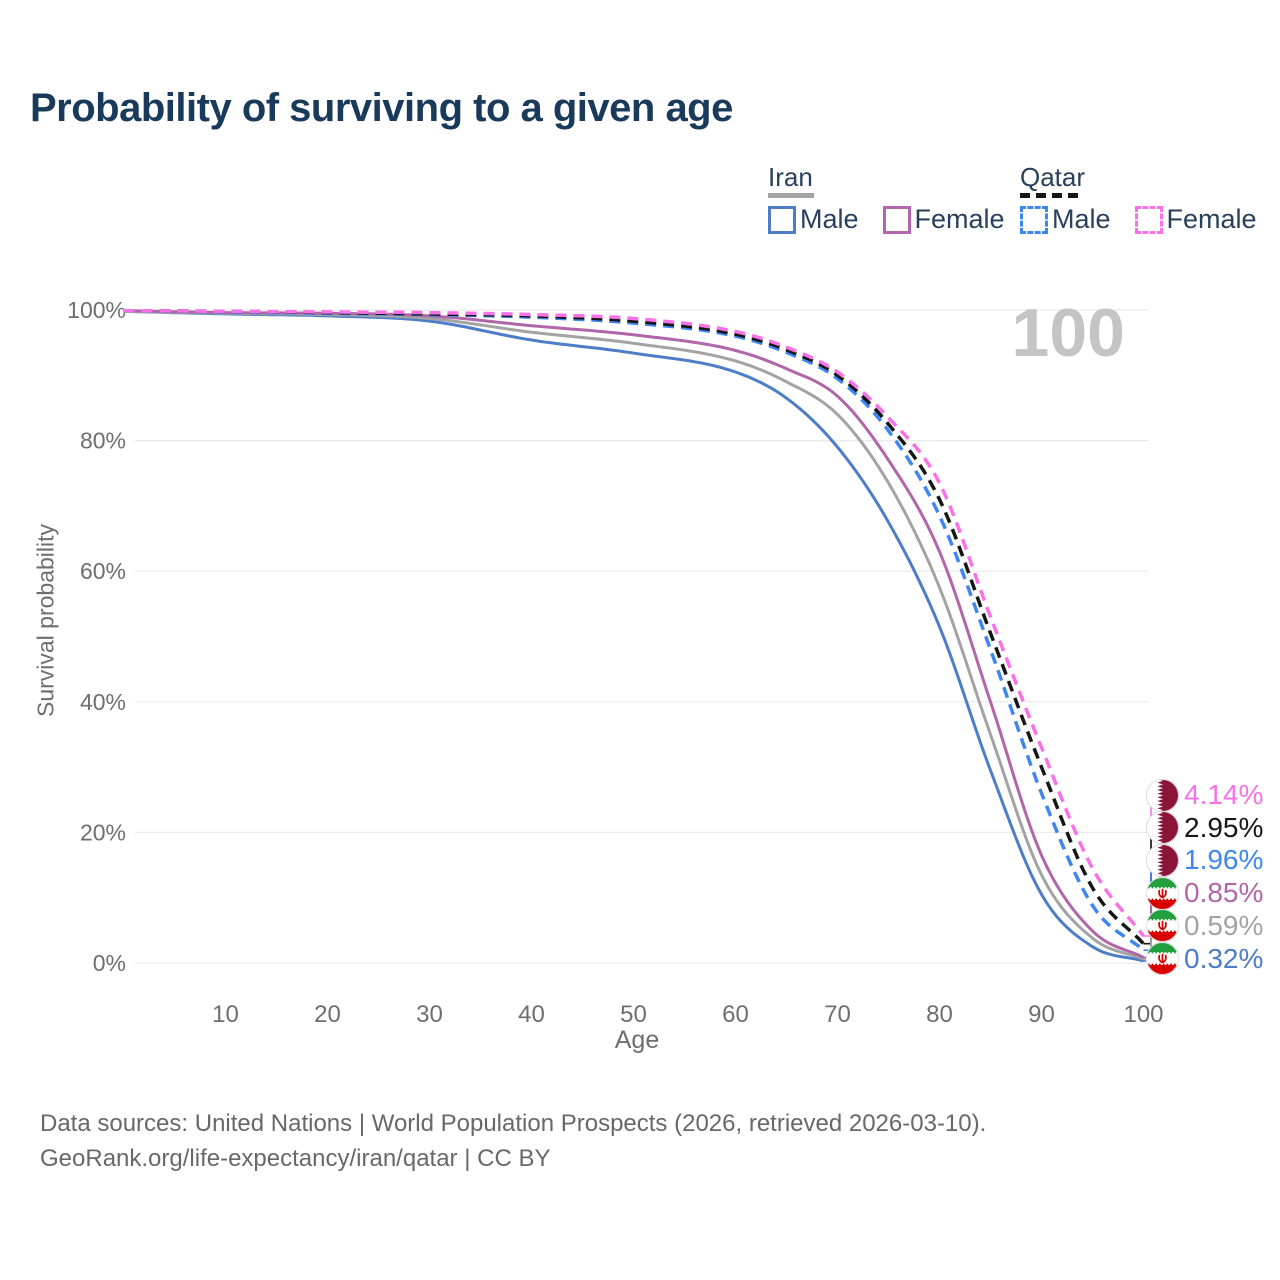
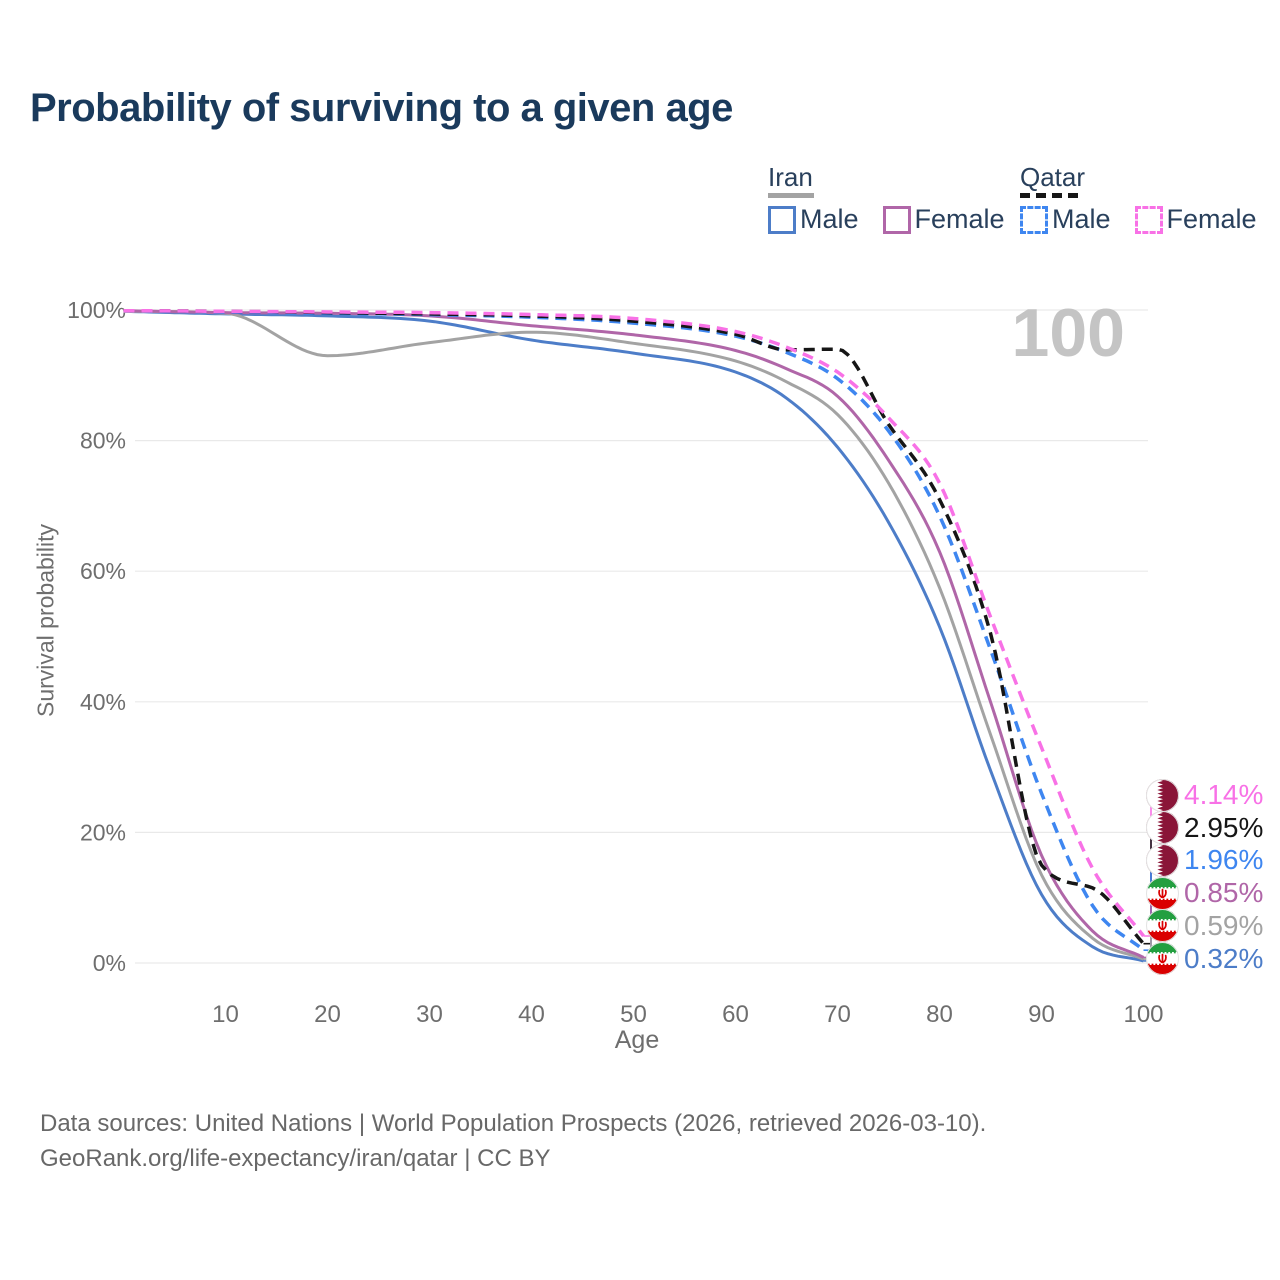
Iran/20: 99% -> 93%
Iran/30: 99% -> 95%
Qatar/70: 90% -> 94%
Qatar/90: 30% -> 15%
